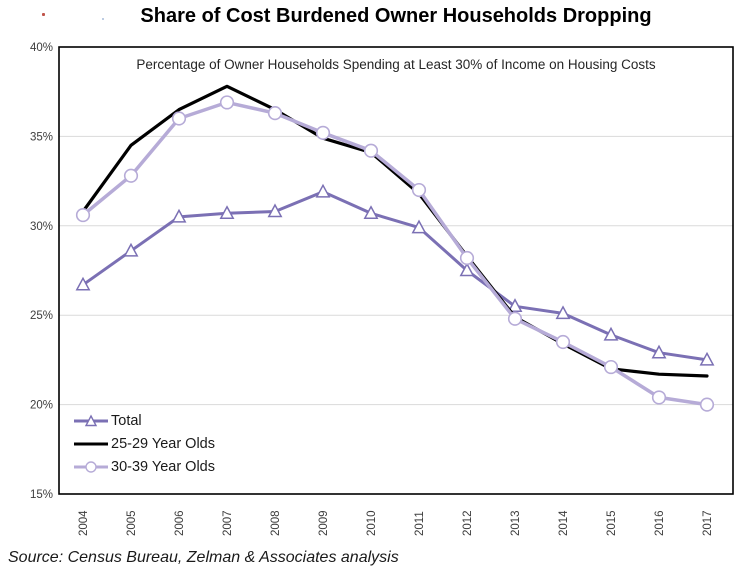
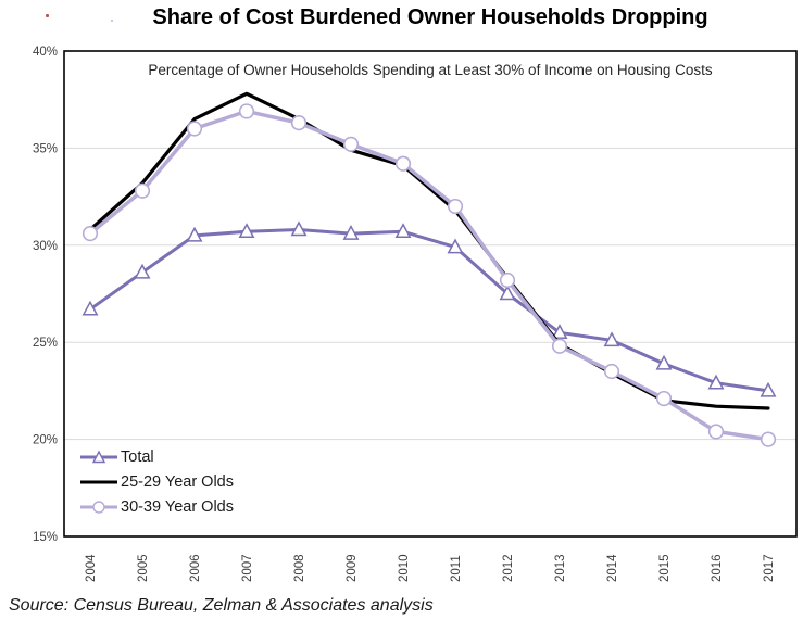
25-29 Year Olds/2005: 34.5% -> 33.2%
Total/2009: 31.9% -> 30.6%
